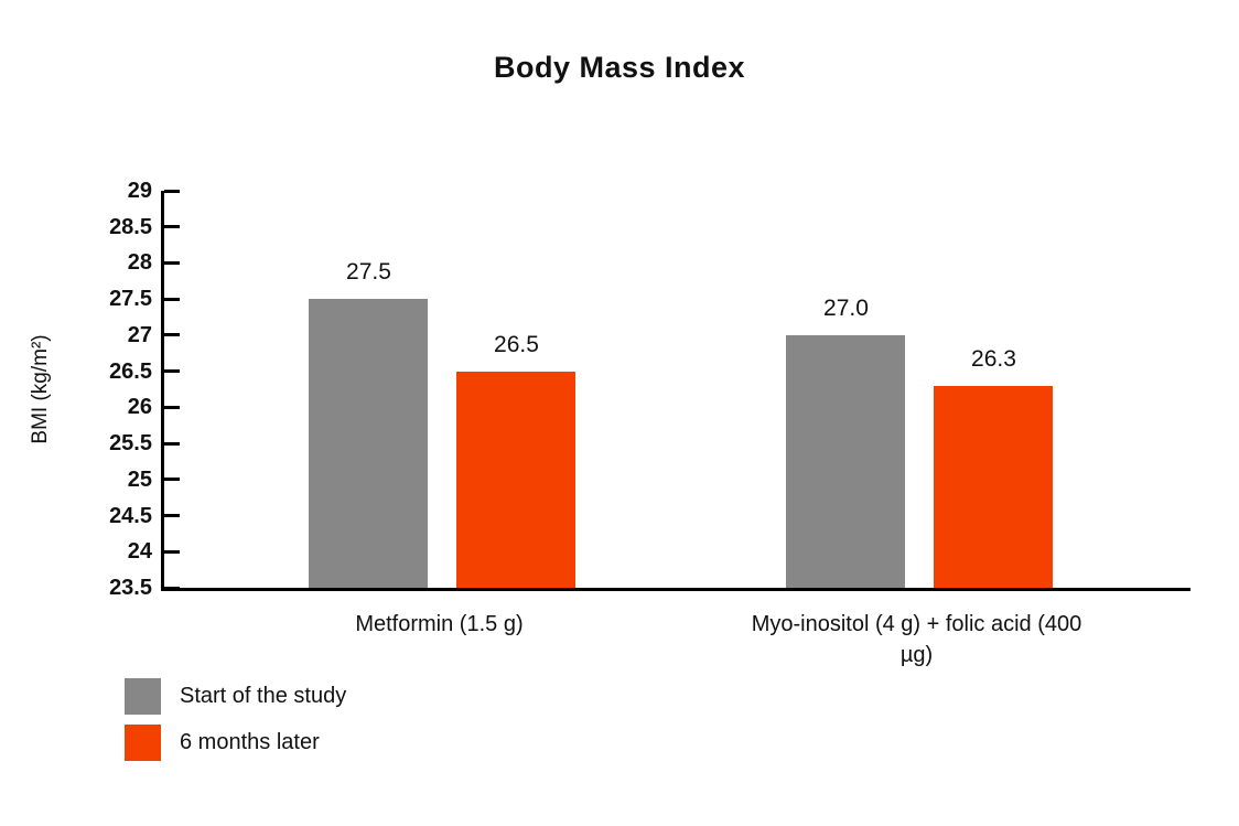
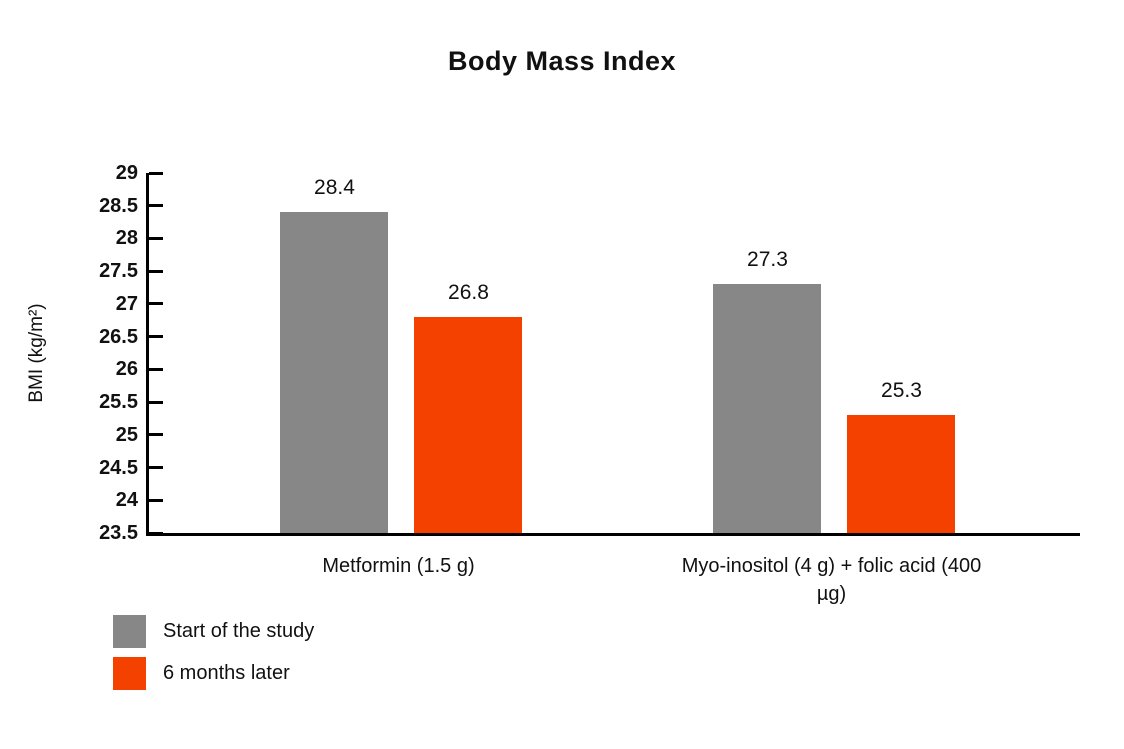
Start of the study/Metformin (1.5 g): 27.5 -> 28.4
6 months later/Metformin (1.5 g): 26.5 -> 26.8
Start of the study/Myo-inositol (4 g) + folic acid (400 µg): 27.0 -> 27.3
6 months later/Myo-inositol (4 g) + folic acid (400 µg): 26.3 -> 25.3
